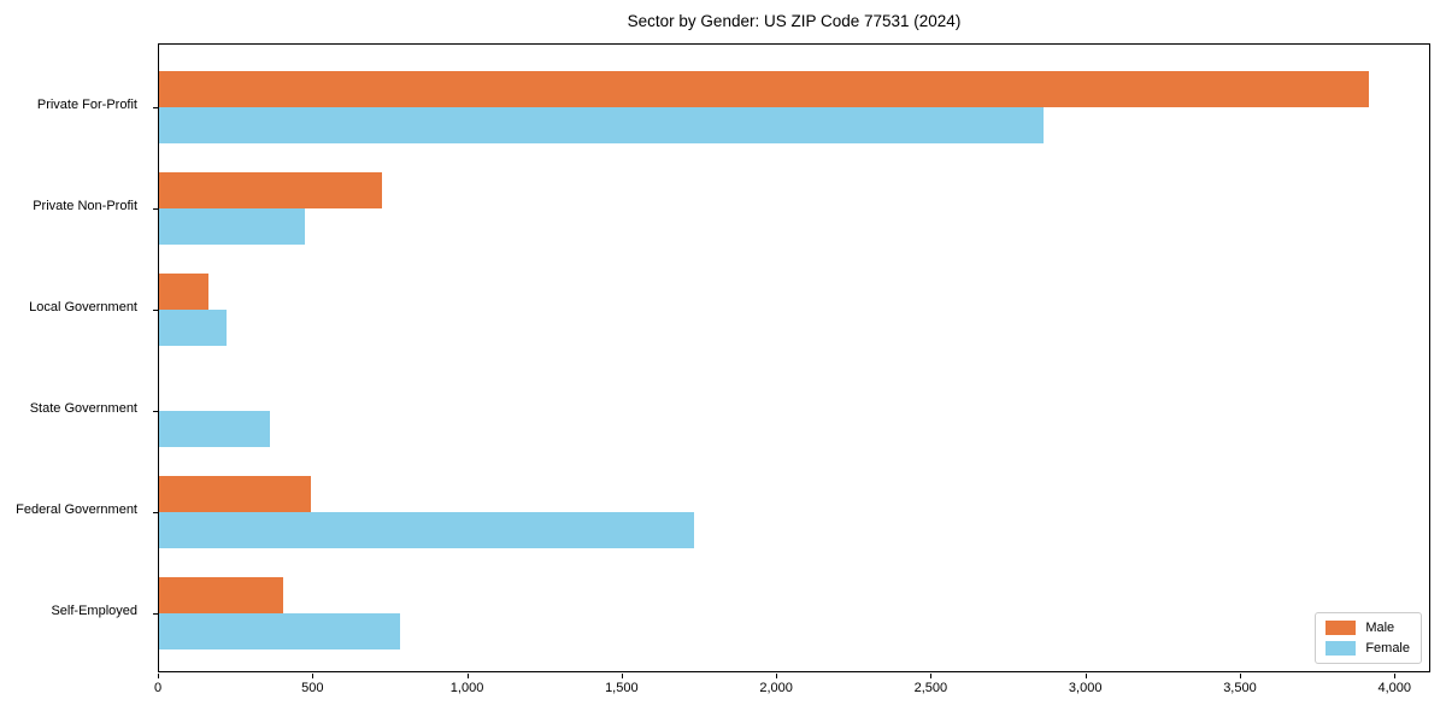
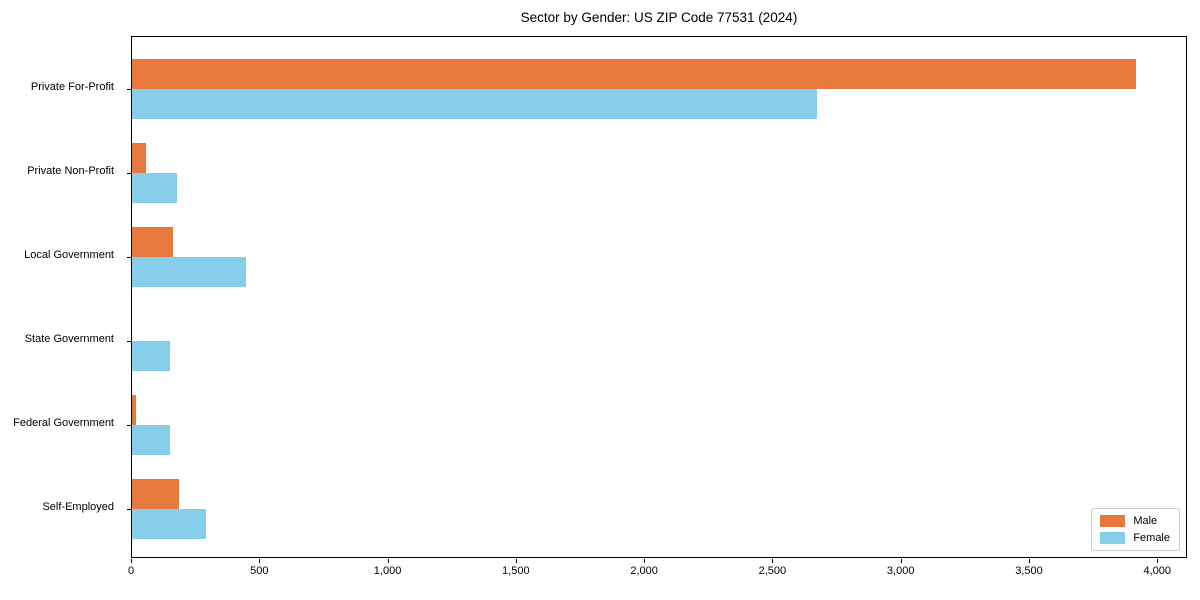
Female/Private For-Profit: 2860 -> 2670
Male/Private Non-Profit: 720 -> 60
Female/Private Non-Profit: 470 -> 180
Female/Local Government: 220 -> 440
Female/State Government: 360 -> 150
Male/Federal Government: 490 -> 20
Female/Federal Government: 1730 -> 150
Male/Self-Employed: 400 -> 180
Female/Self-Employed: 780 -> 290
